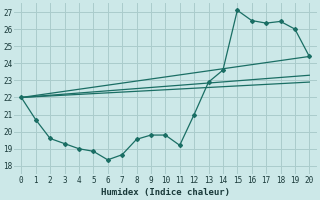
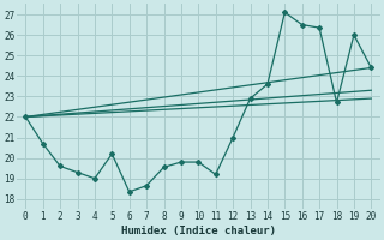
5: 18.9 -> 20.2
18: 26.4 -> 22.7
